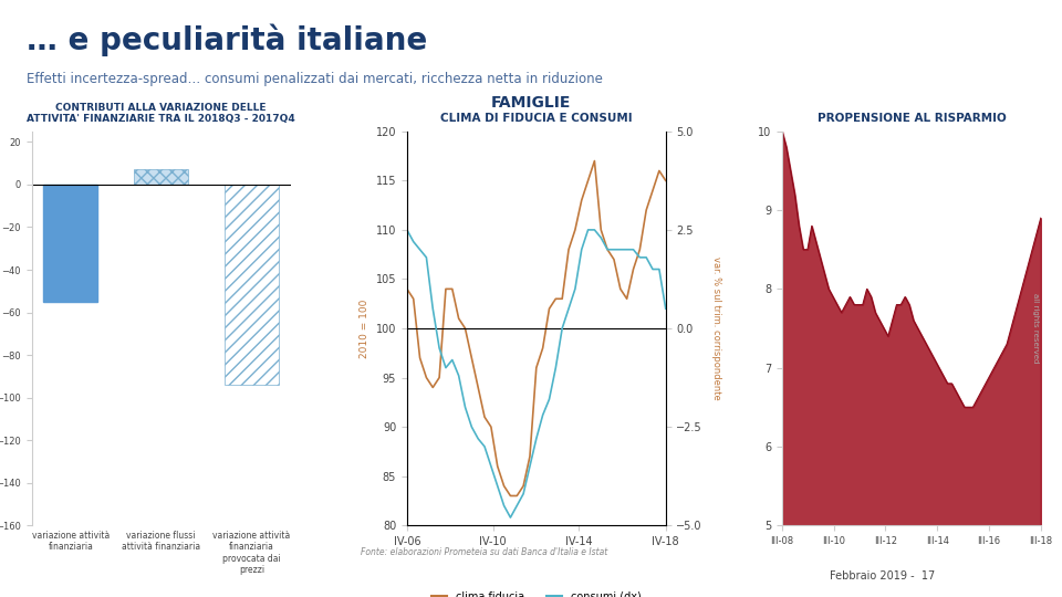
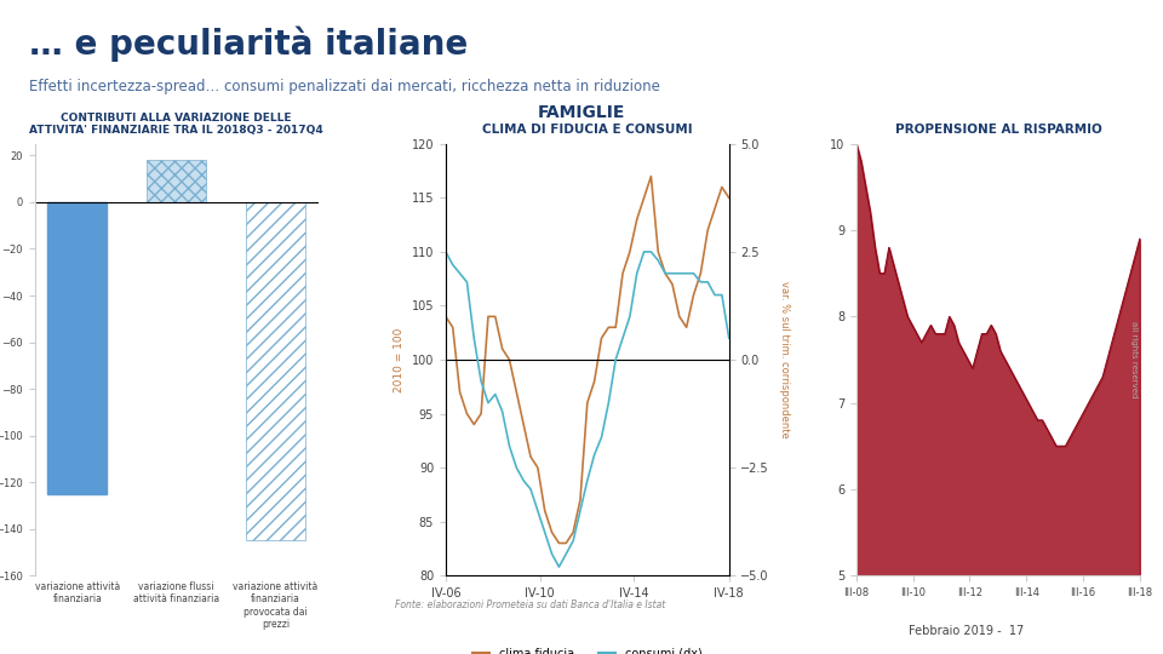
variazione attività finanziaria: -55 -> -125
variazione flussi attività finanziaria: 7 -> 18
variazione attività finanziaria provocata dai prezzi: -94 -> -145
